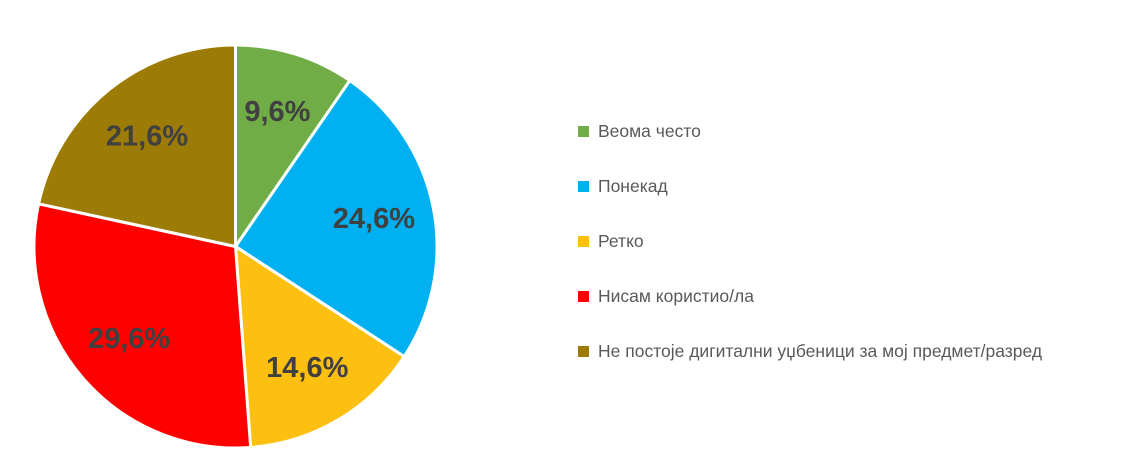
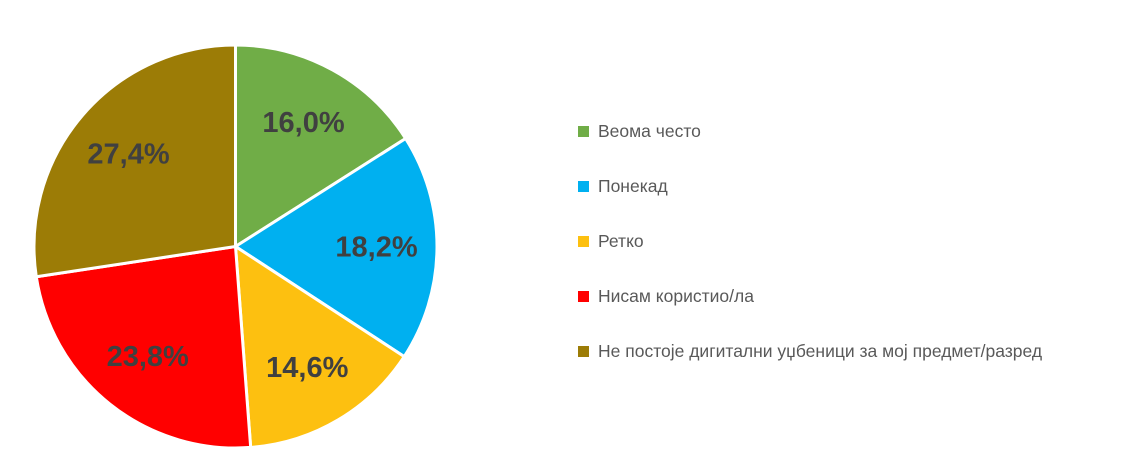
Веома често: 9,6% -> 16,0%
Понекад: 24,6% -> 18,2%
Нисам користио/ла: 29,6% -> 23,8%
Не постоје дигитални уџбеници за мој предмет/разред: 21,6% -> 27,4%
